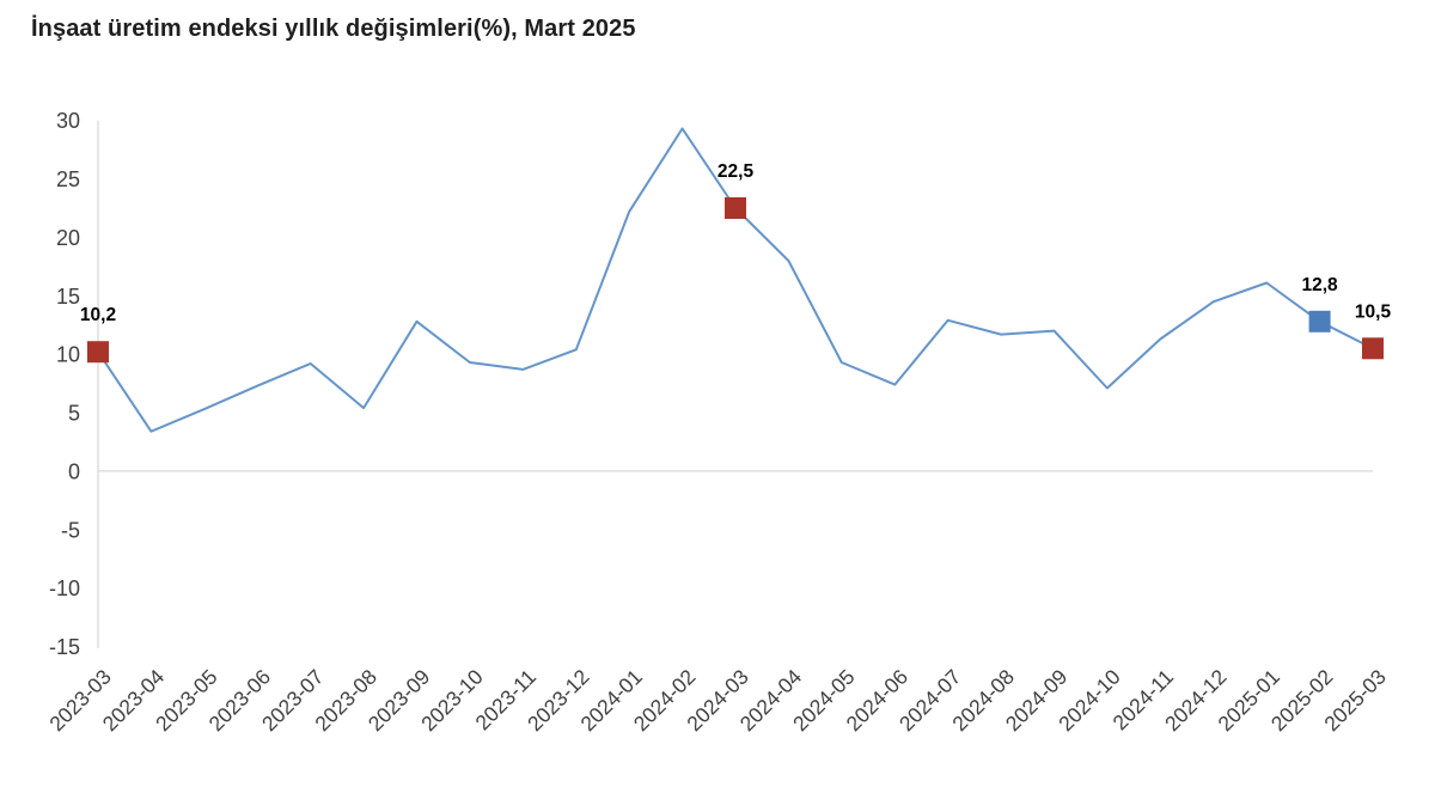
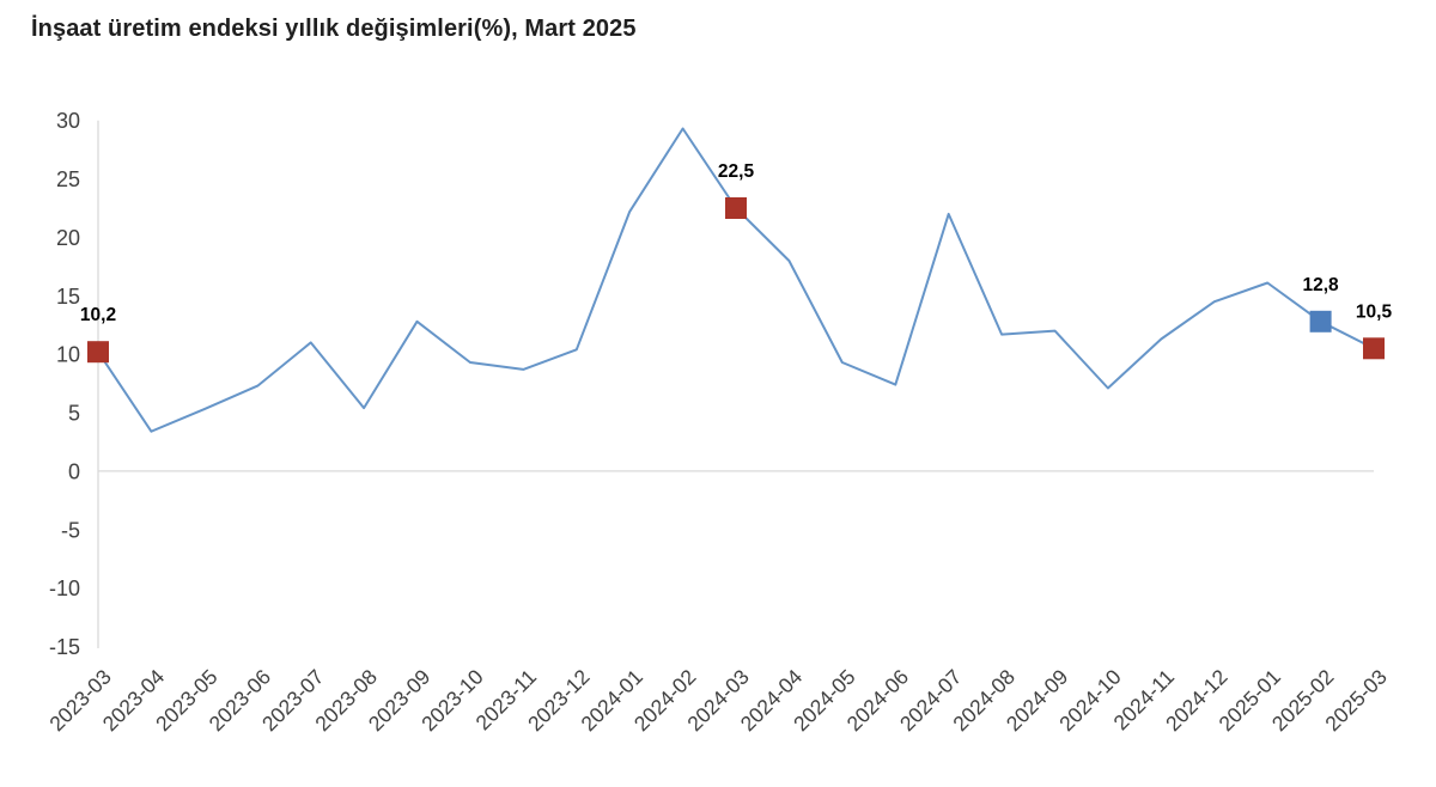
2023-07: 9 -> 11
2024-07: 13 -> 22
